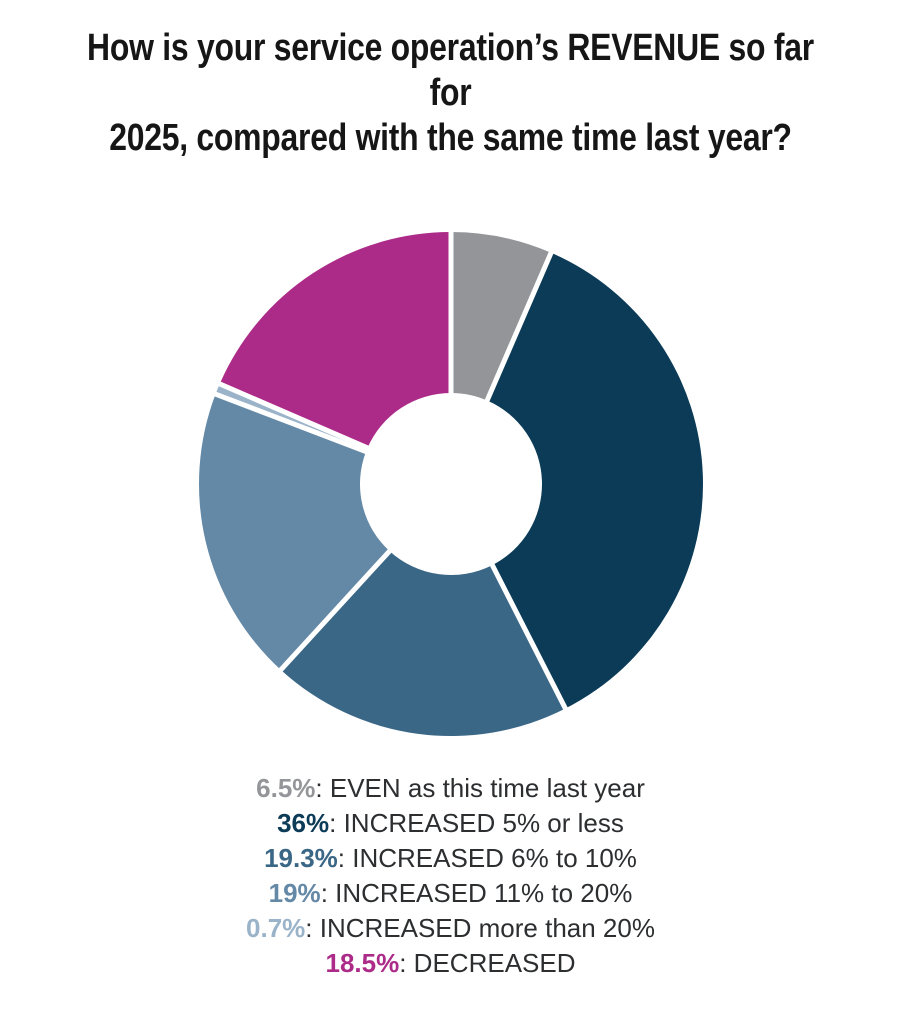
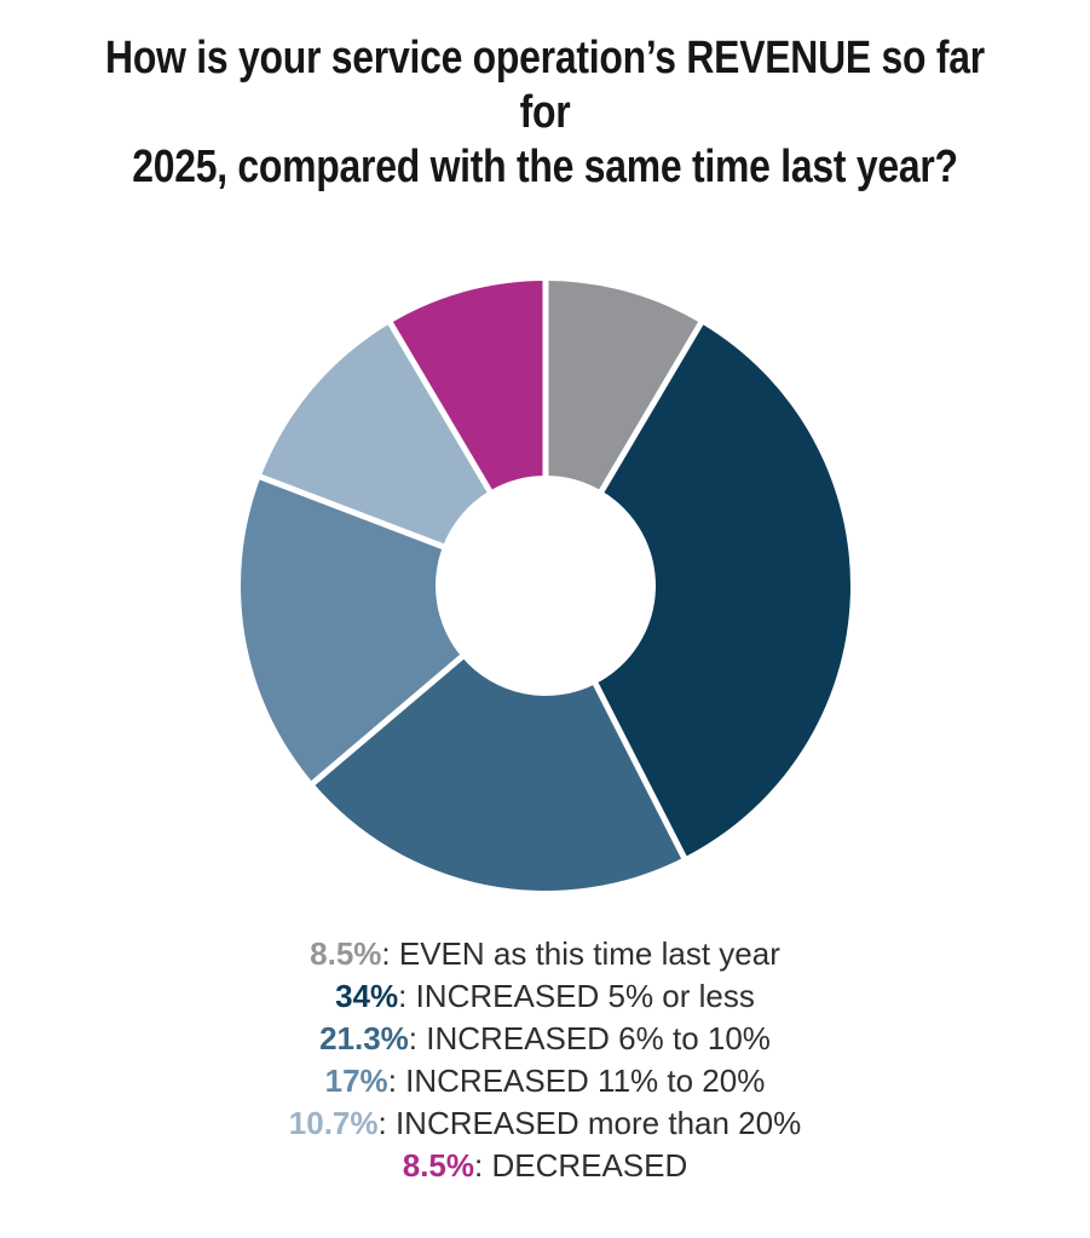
: EVEN as this time last year: 6.5% -> 8.5%
: INCREASED 5% or less: 36% -> 34%
: INCREASED 6% to 10%: 19.3% -> 21.3%
: INCREASED 11% to 20%: 19% -> 17%
: INCREASED more than 20%: 0.7% -> 10.7%
: DECREASED: 18.5% -> 8.5%
